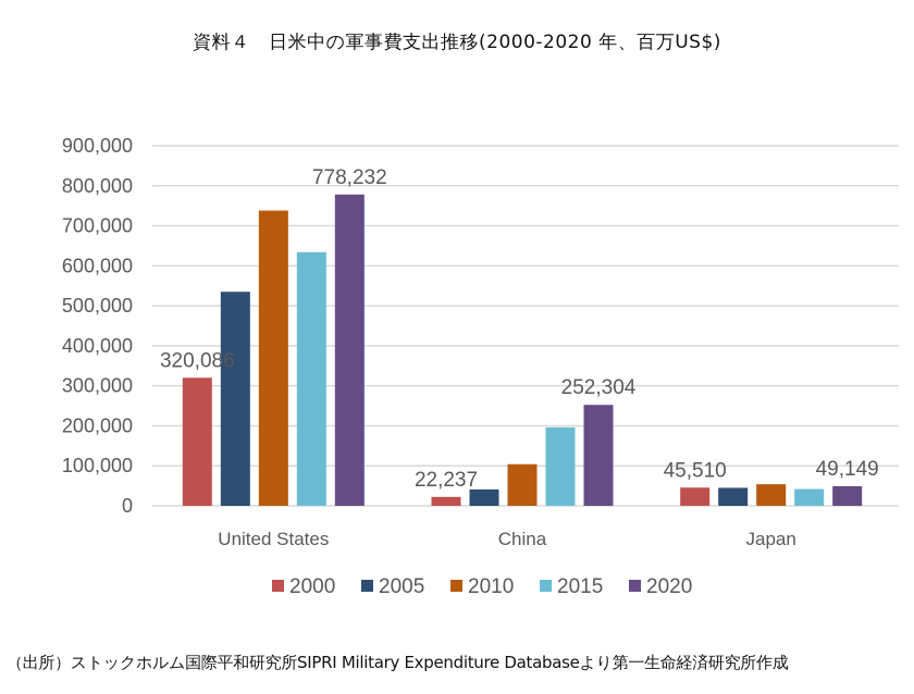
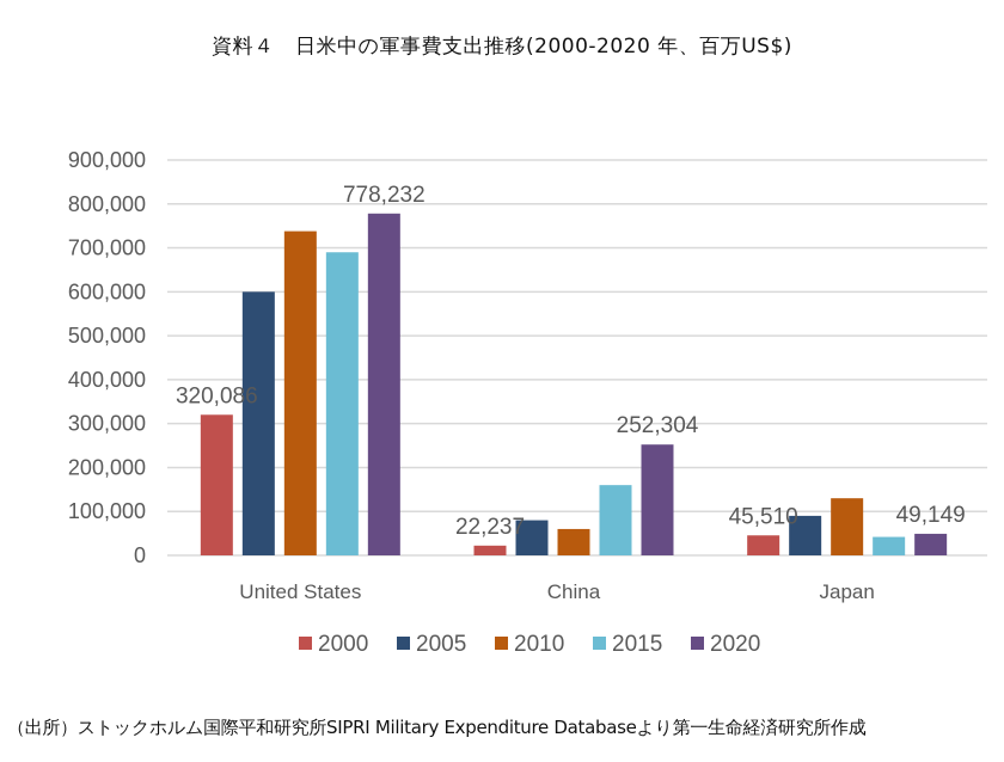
2005/United States: 540000 -> 600000
2015/United States: 630000 -> 690000
2005/China: 40000 -> 80000
2010/China: 100000 -> 60000
2015/China: 200000 -> 160000
2005/Japan: 40000 -> 90000
2010/Japan: 50000 -> 130000
